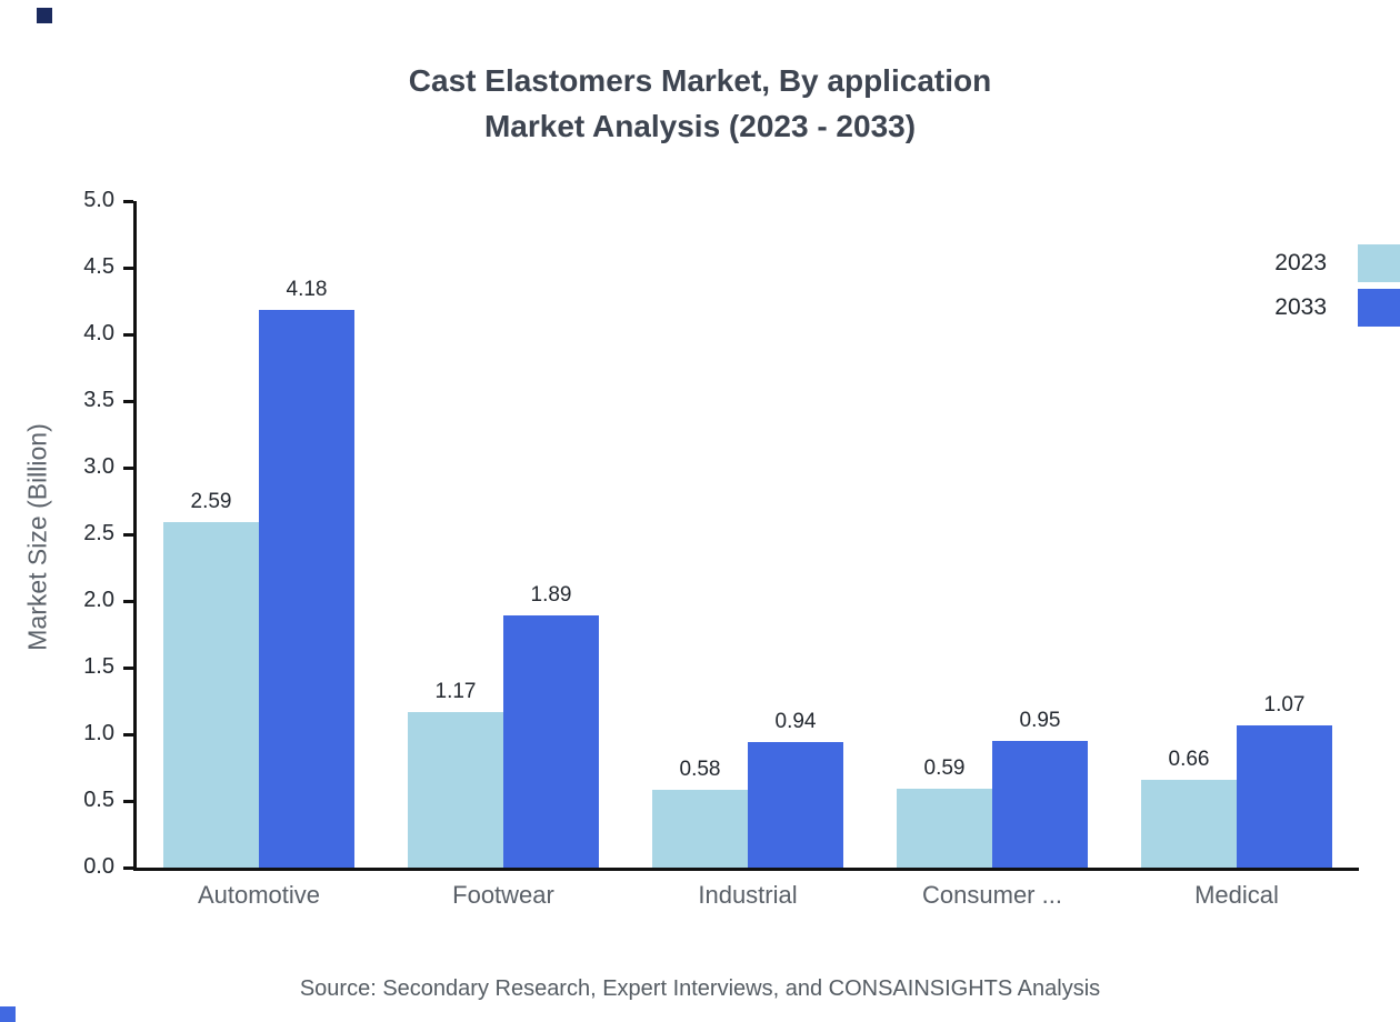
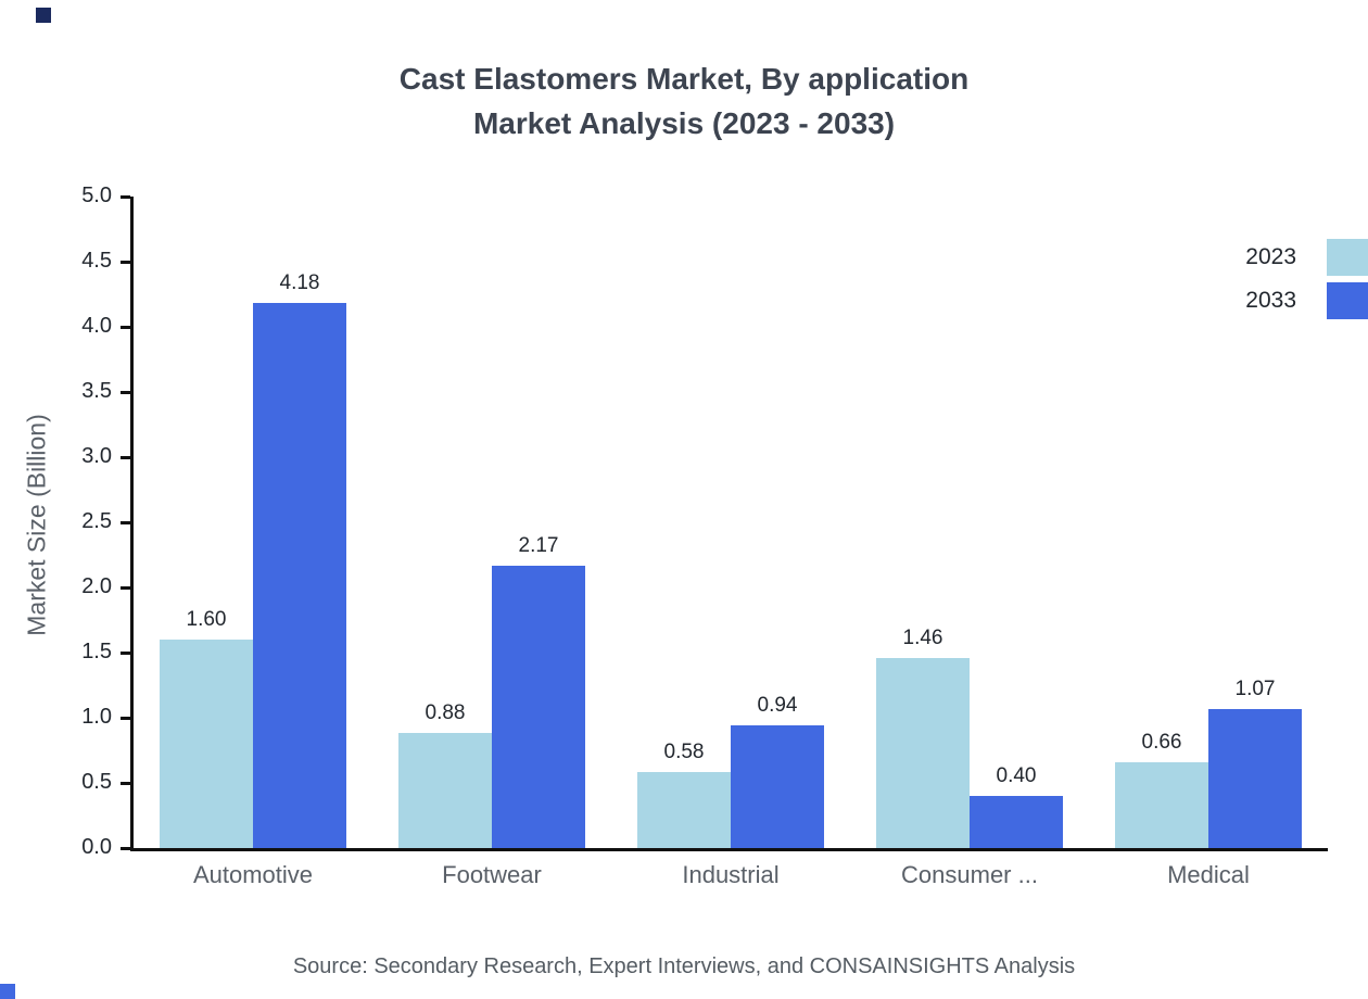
2023/Automotive: 2.59 -> 1.60
2023/Footwear: 1.17 -> 0.88
2033/Footwear: 1.89 -> 2.17
2023/Consumer ...: 0.59 -> 1.46
2033/Consumer ...: 0.95 -> 0.40
